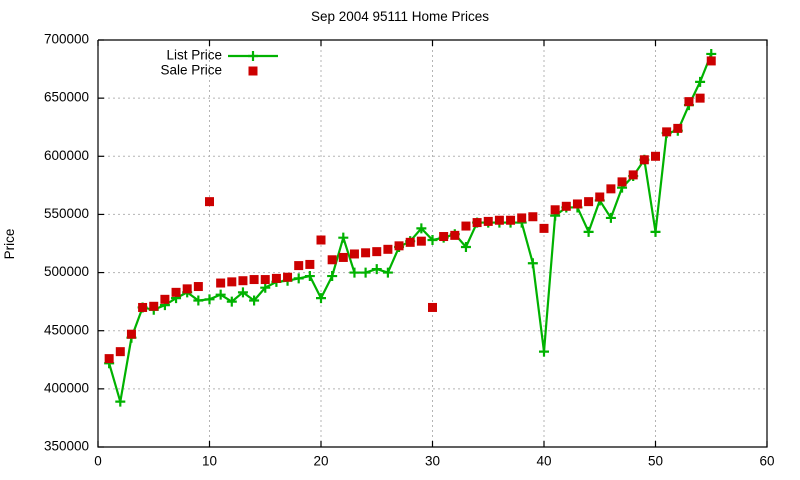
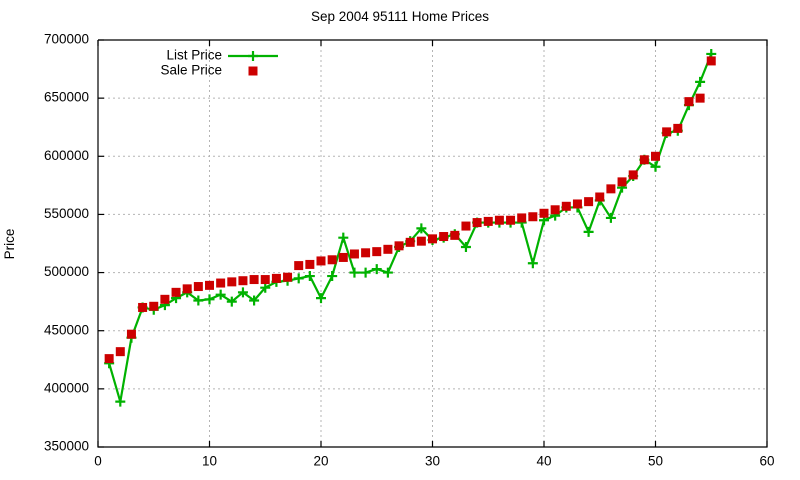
Sale Price/10: 561000 -> 489000
Sale Price/20: 528000 -> 510000
Sale Price/30: 470000 -> 529000
List Price/40: 432000 -> 545000
Sale Price/40: 538000 -> 551000
List Price/50: 535000 -> 591000
